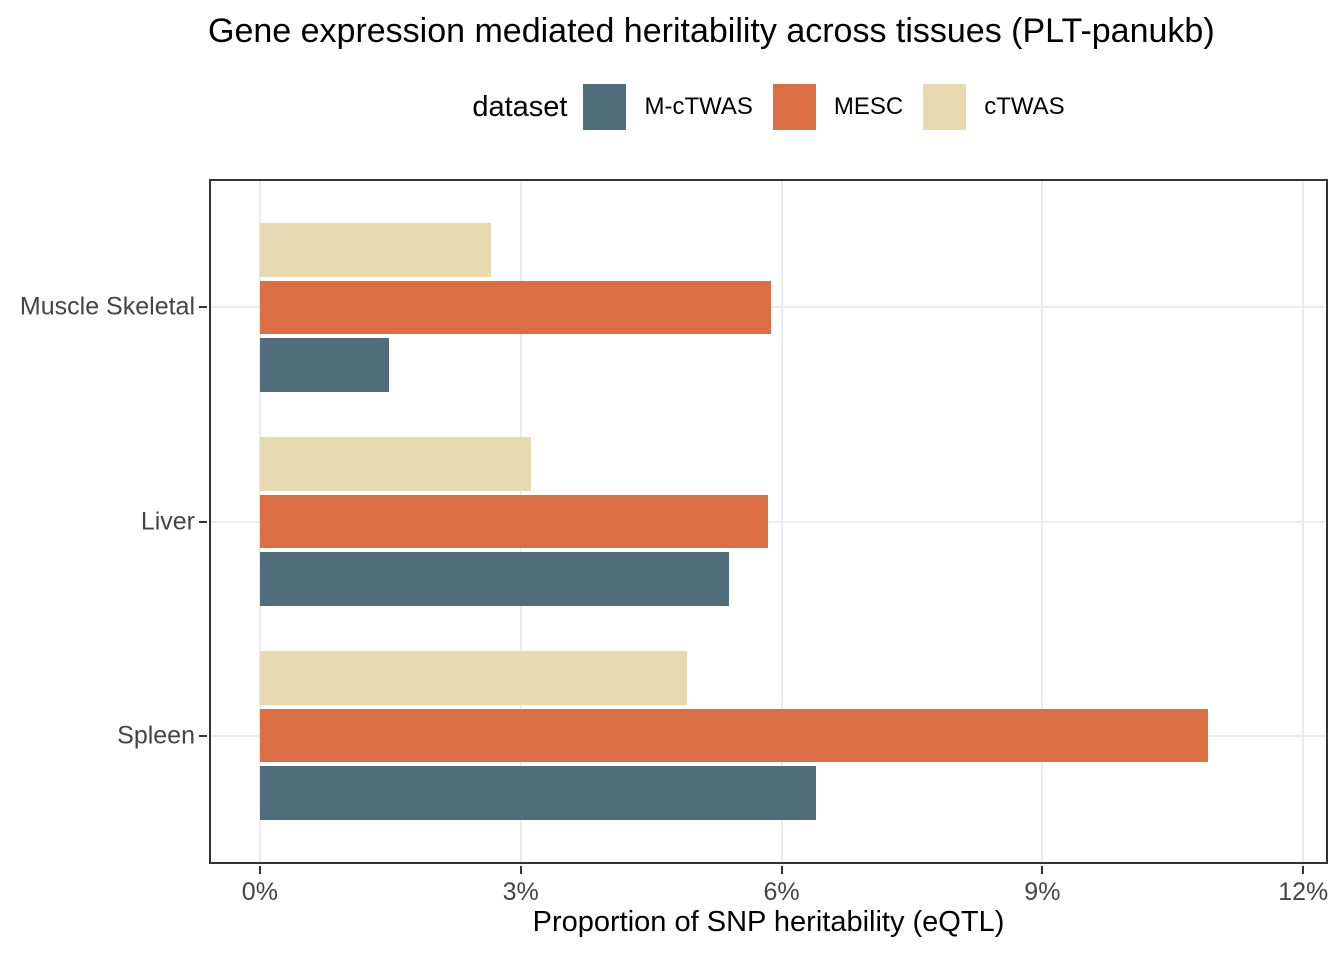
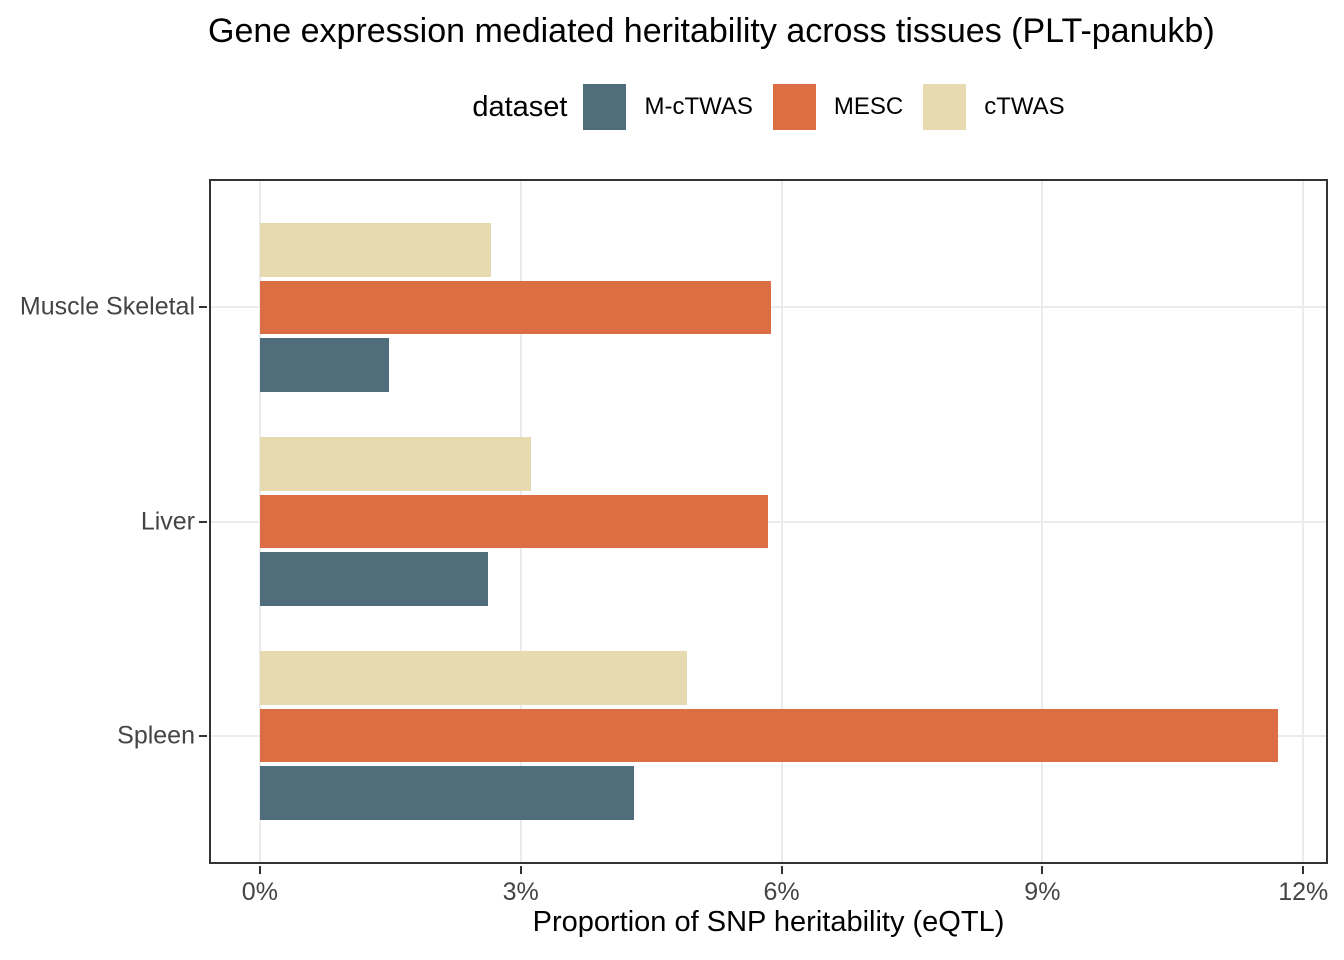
M-cTWAS/Liver: 5.4% -> 2.6%
M-cTWAS/Spleen: 6.4% -> 4.3%
MESC/Spleen: 10.9% -> 11.7%
